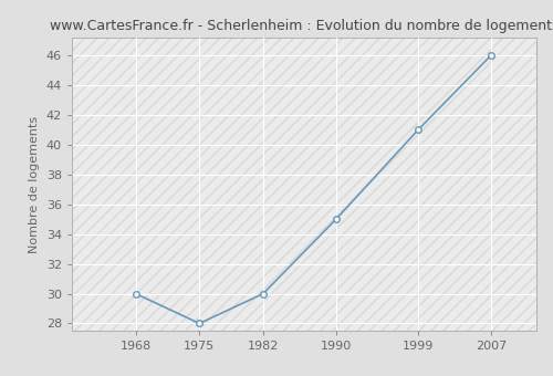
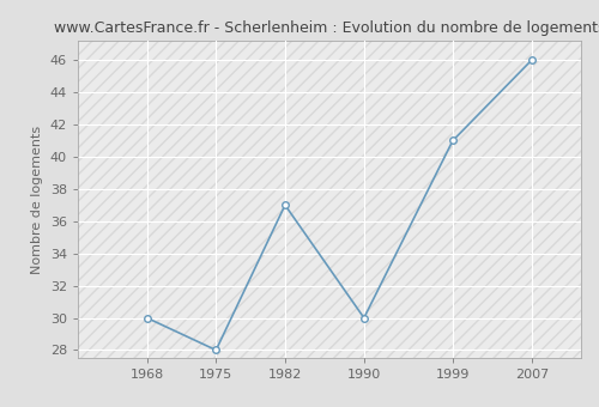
1982: 30 -> 37
1990: 35 -> 30
